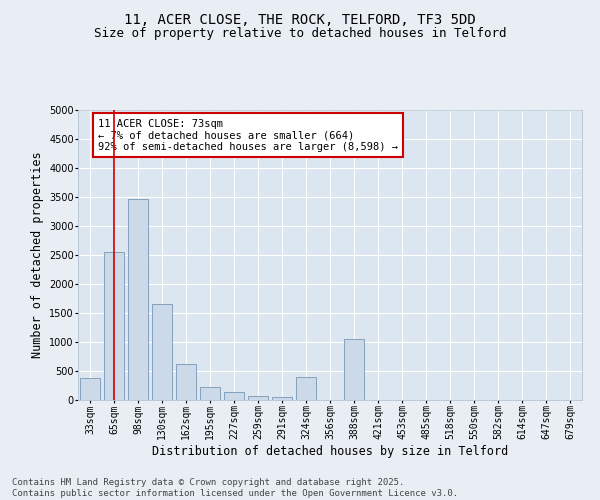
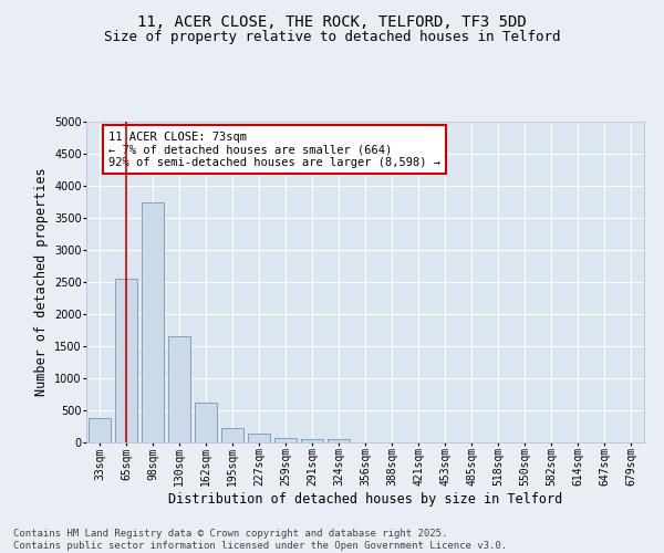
98sqm: 3460 -> 3750
324sqm: 400 -> 50
388sqm: 1060 -> 0
